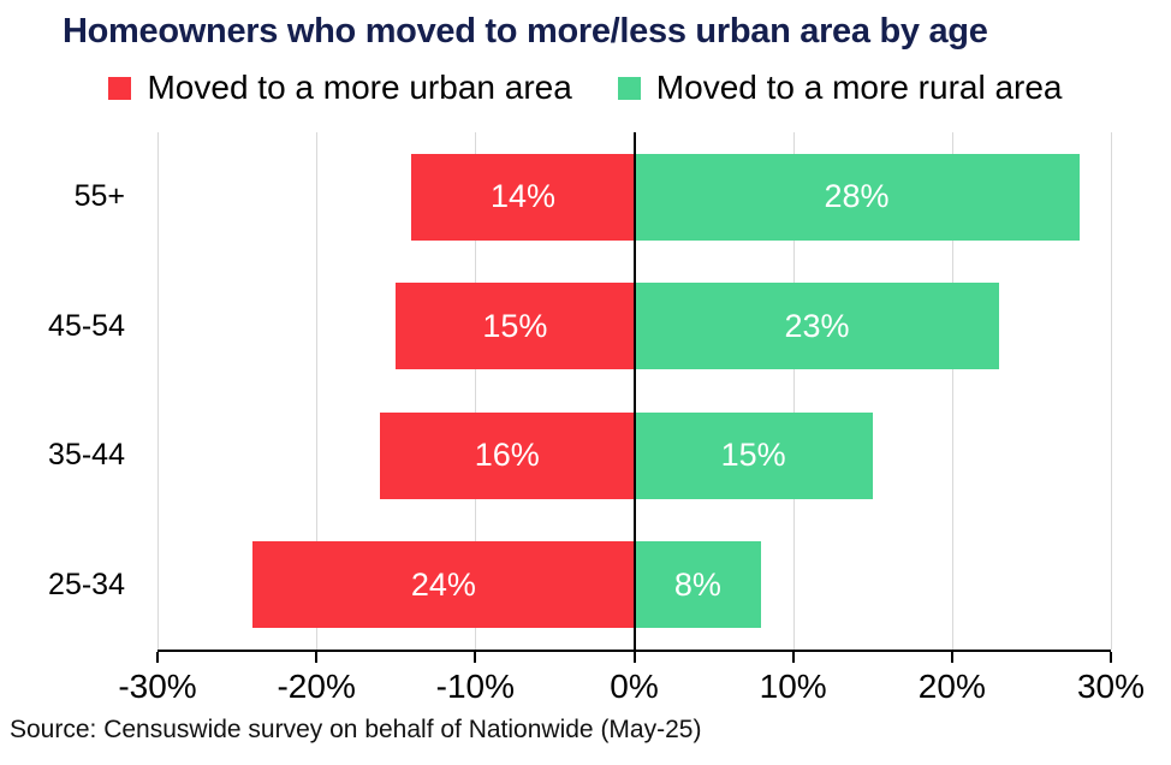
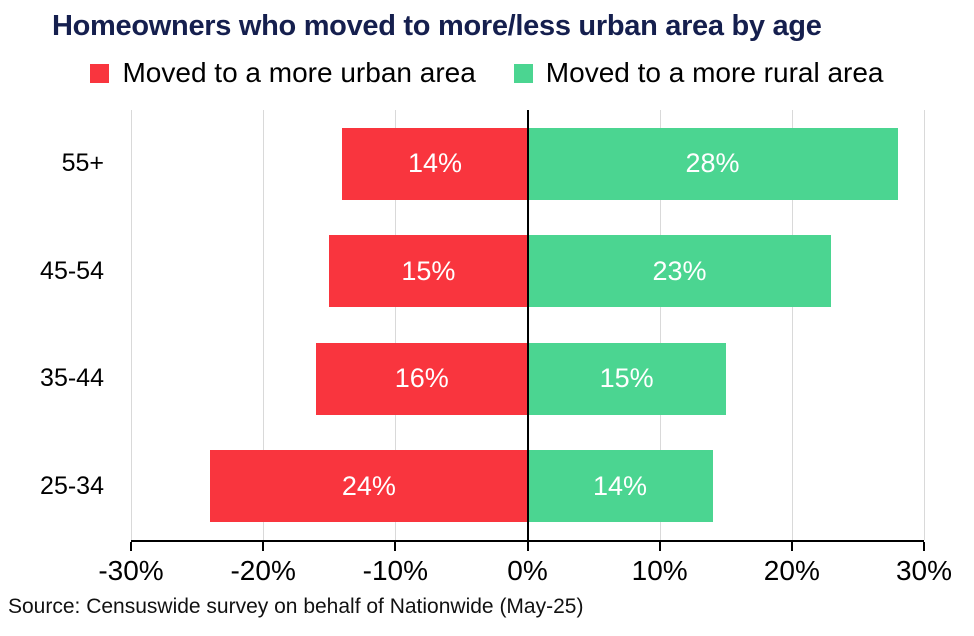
Moved to a more rural area/25-34: 8% -> 14%
